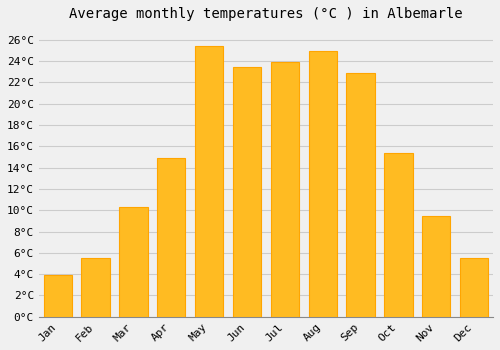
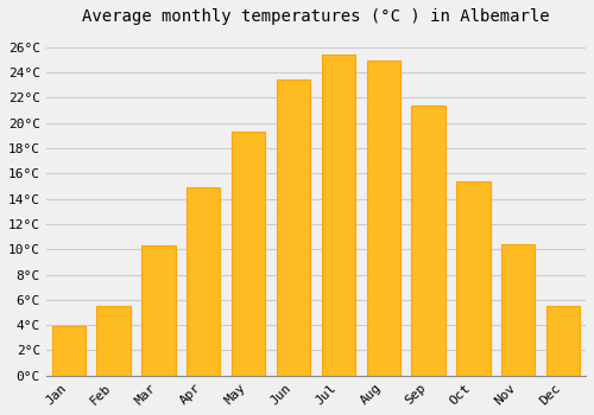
May: 25.4°C -> 19.3°C
Jul: 23.9°C -> 25.4°C
Sep: 22.9°C -> 21.4°C
Nov: 9.5°C -> 10.4°C
